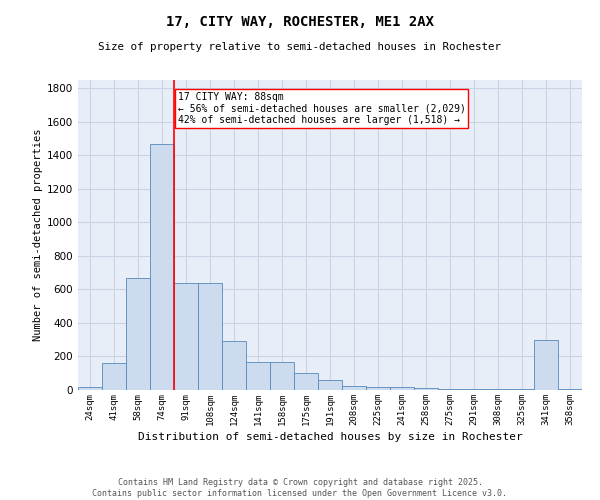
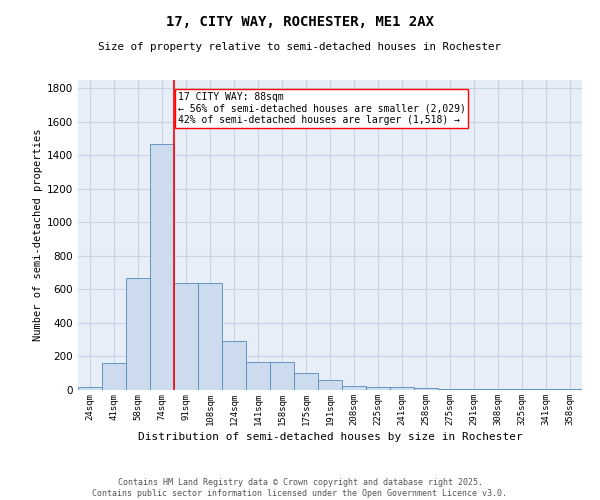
341sqm: 300 -> 0
